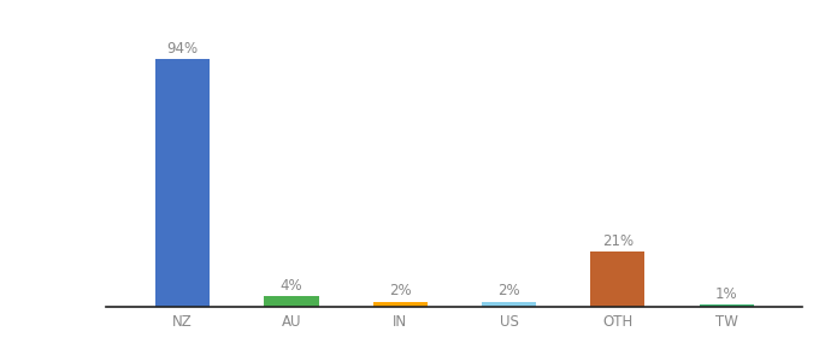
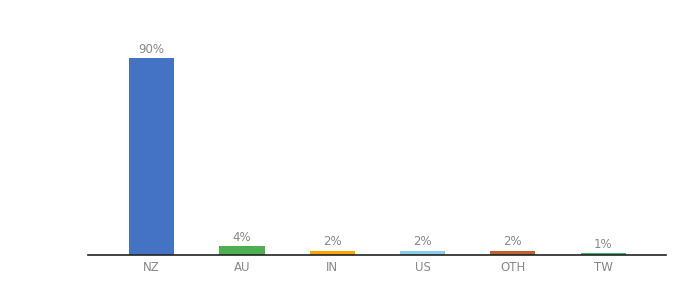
NZ: 94% -> 90%
OTH: 21% -> 2%
